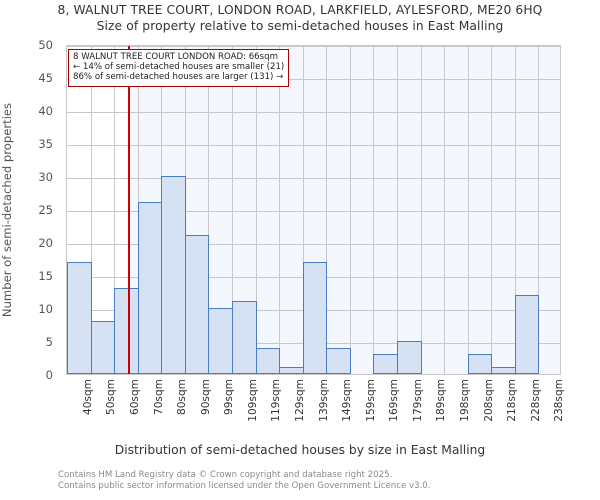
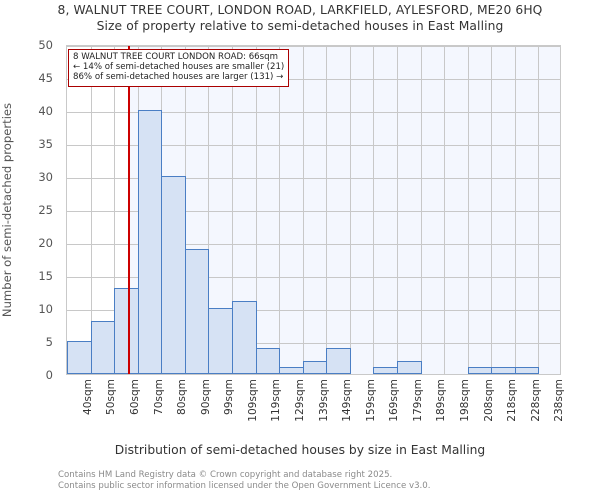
40sqm: 17 -> 5
70sqm: 26 -> 40
90sqm: 21 -> 19
139sqm: 17 -> 2
169sqm: 3 -> 1
179sqm: 5 -> 2
208sqm: 3 -> 1
228sqm: 12 -> 1
